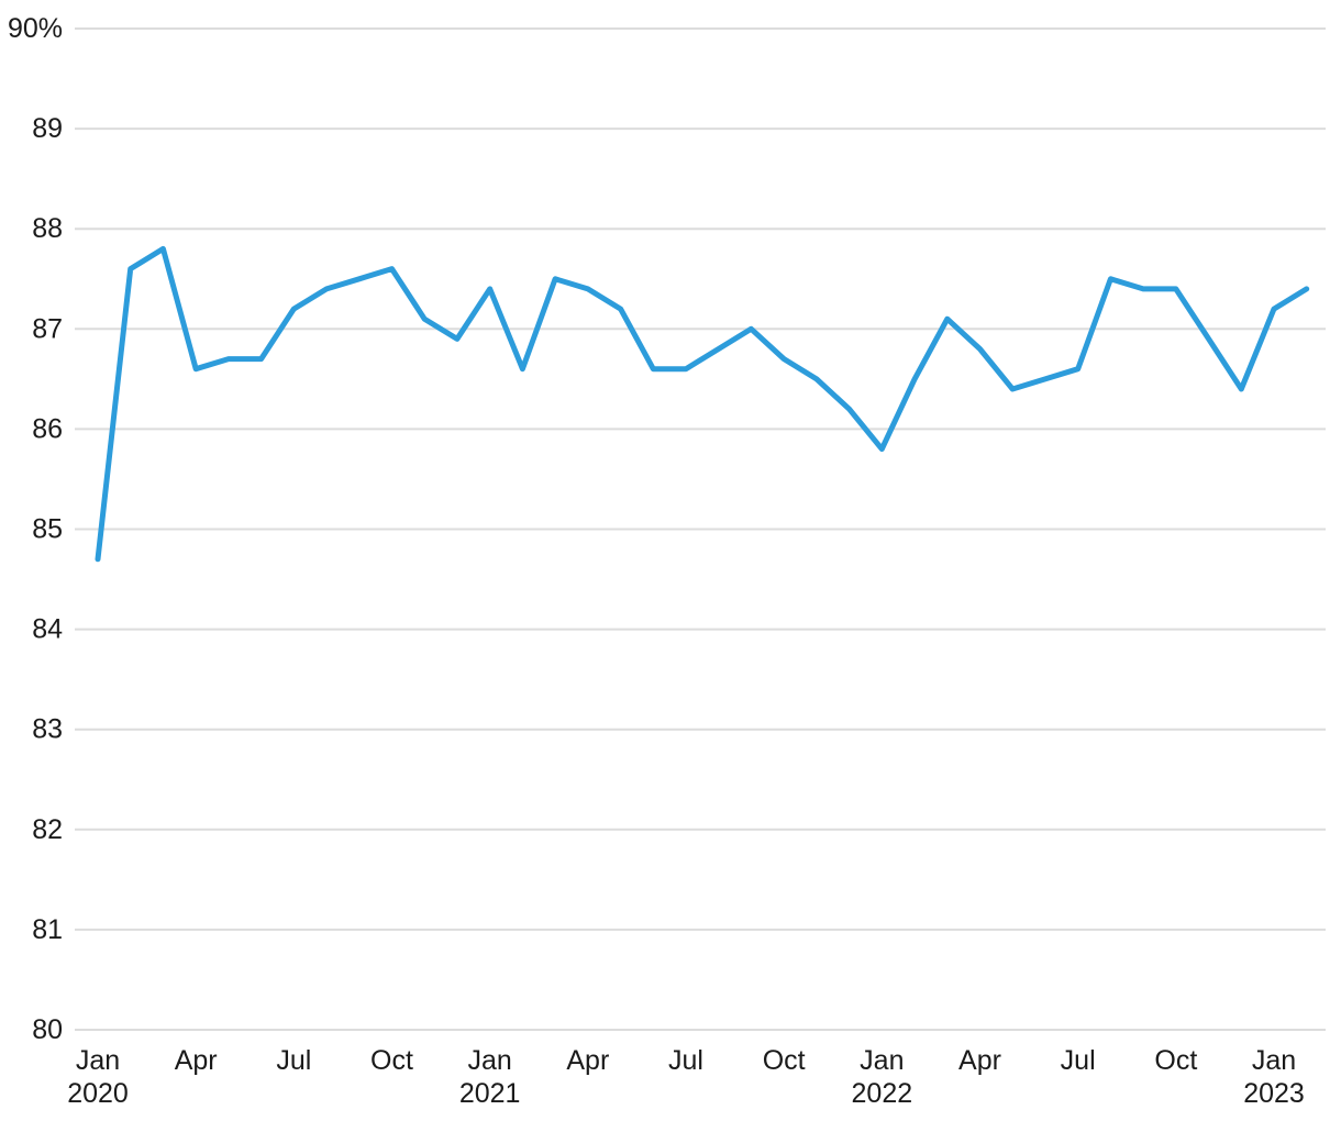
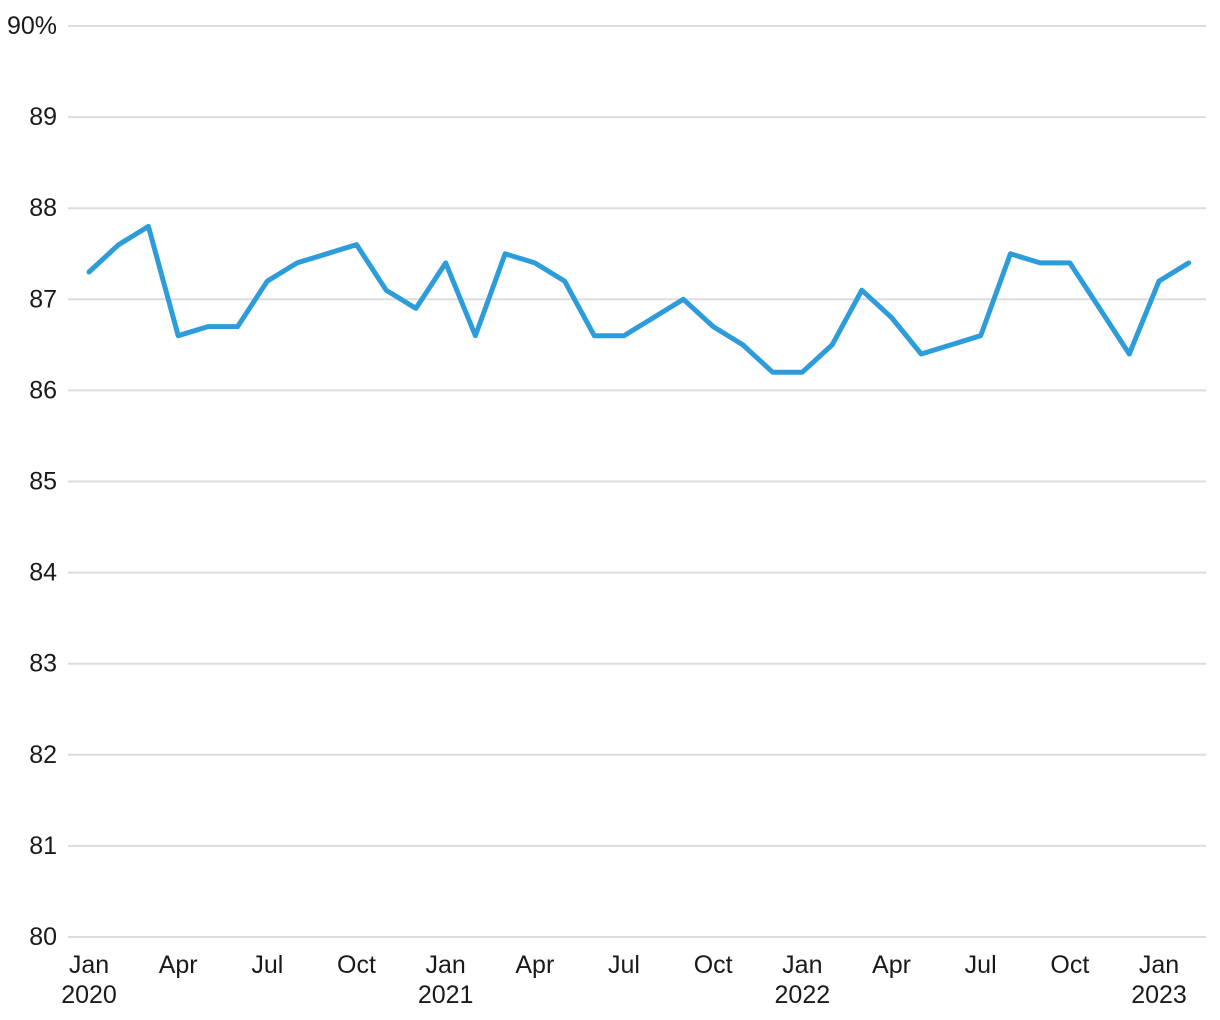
Jan 2020: 84.7% -> 87.3%
Jan 2022: 85.8% -> 86.2%
